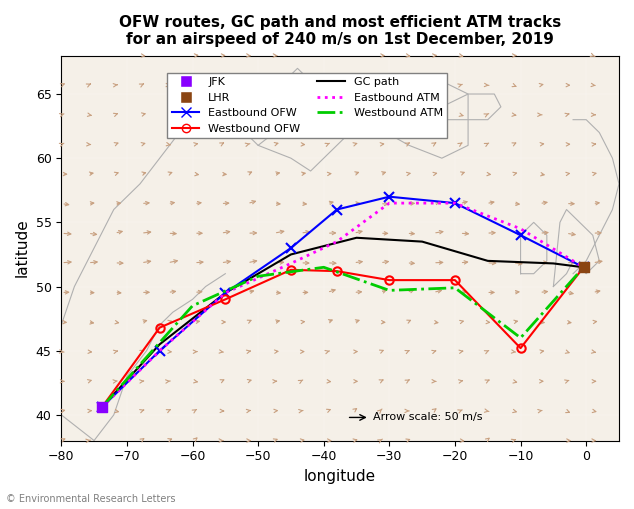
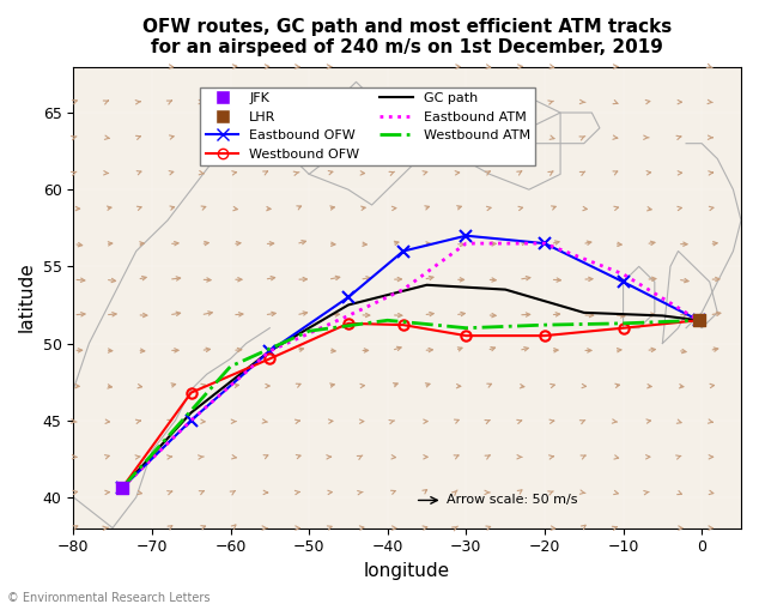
Westbound ATM/−30: 49.7 -> 51.0
Westbound ATM/−20: 49.9 -> 51.2
Westbound OFW/−10: 45.2 -> 51.0
Westbound ATM/−10: 46.0 -> 51.3
